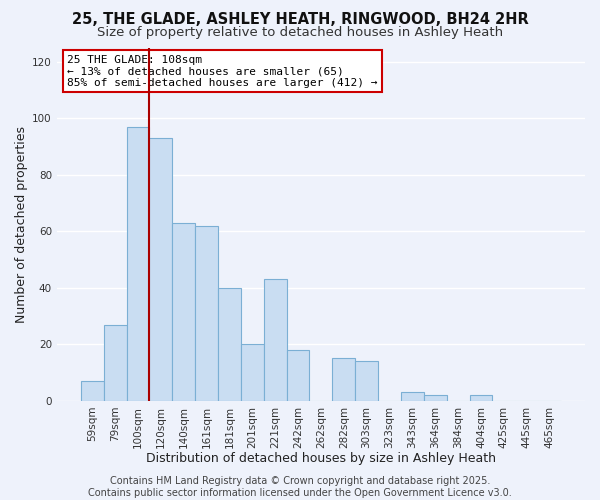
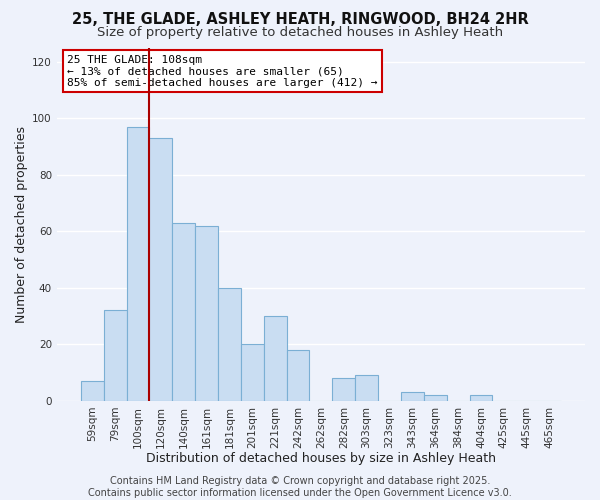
79sqm: 27 -> 32
221sqm: 43 -> 30
282sqm: 15 -> 8
303sqm: 14 -> 9
